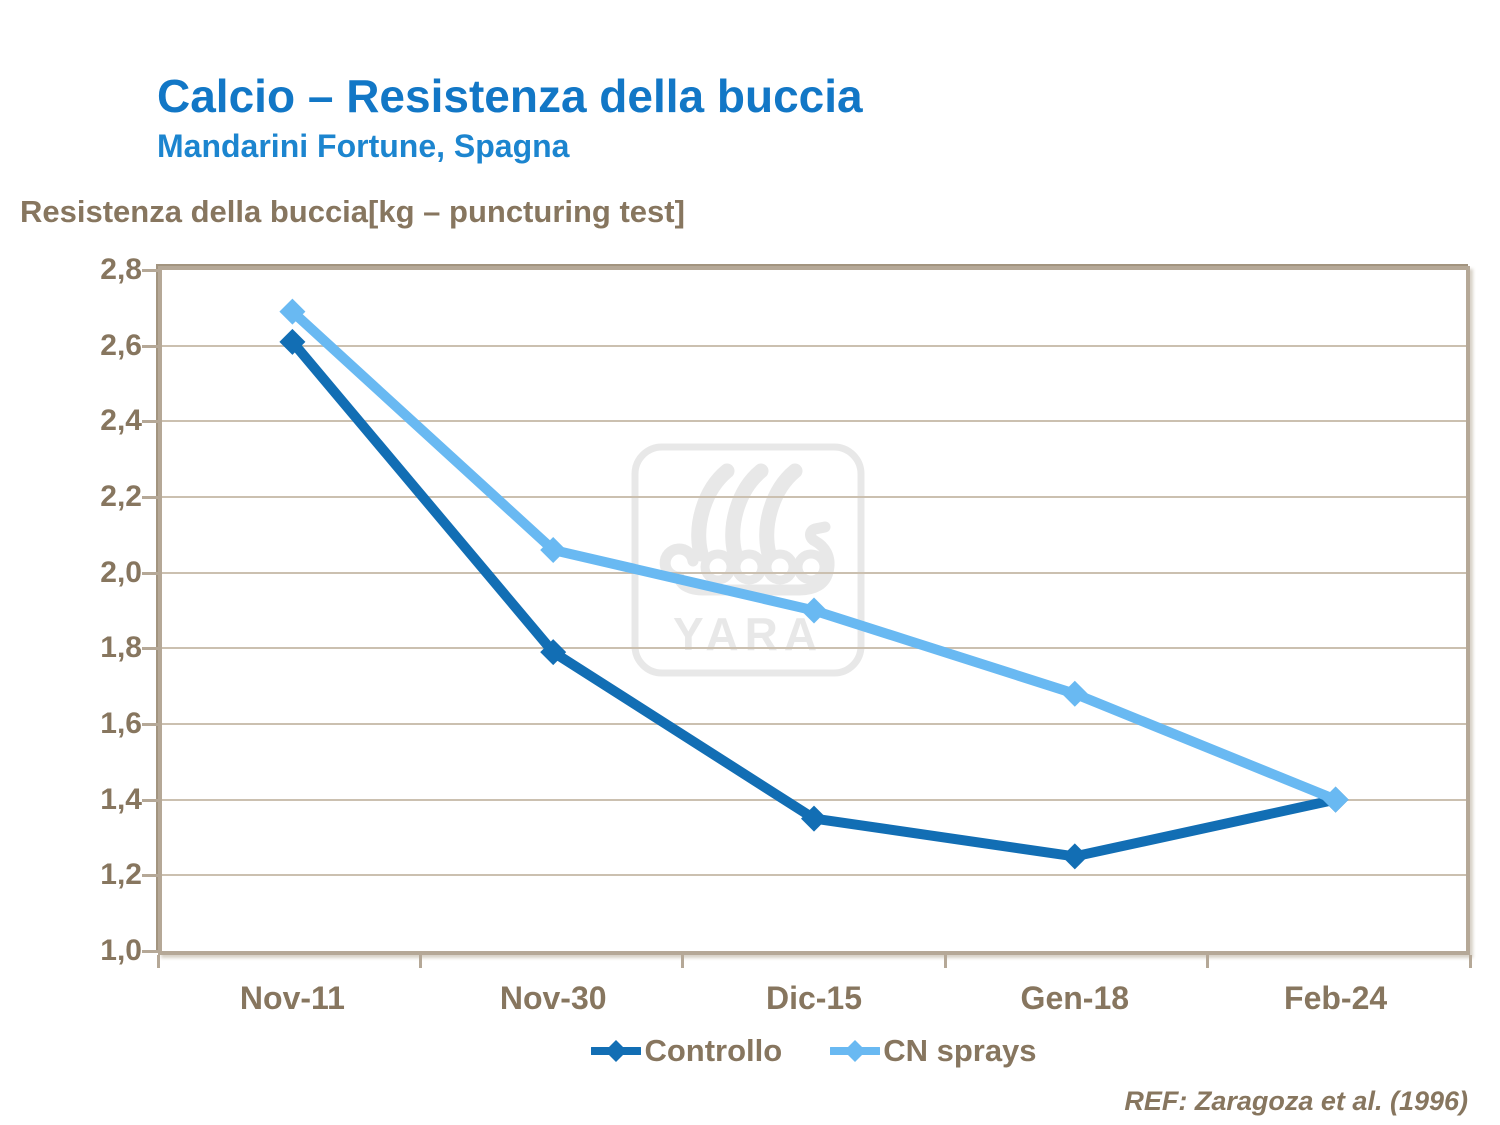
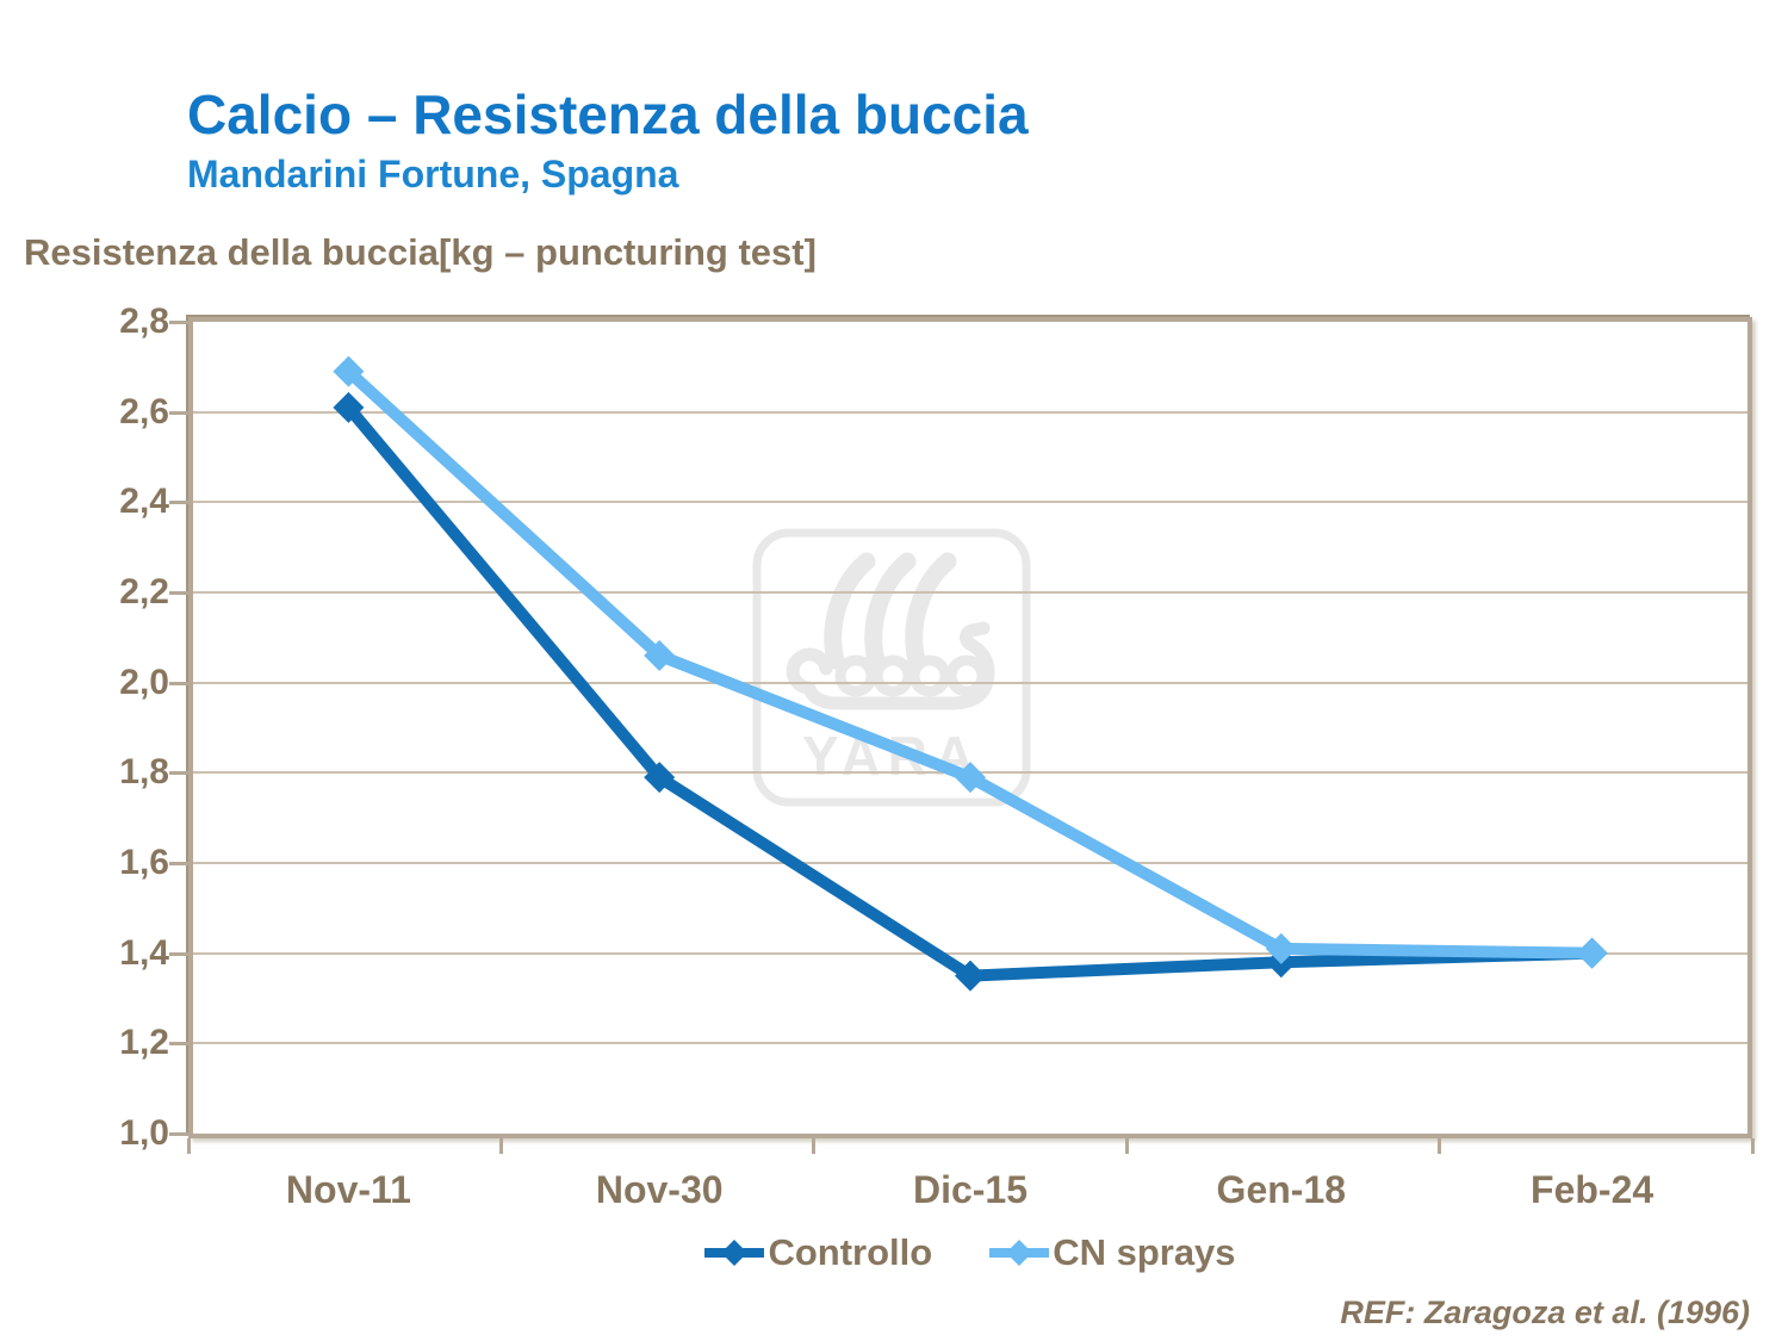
CN sprays/Dic-15: 1,90 -> 1,79
Controllo/Gen-18: 1,25 -> 1,38
CN sprays/Gen-18: 1,68 -> 1,41
